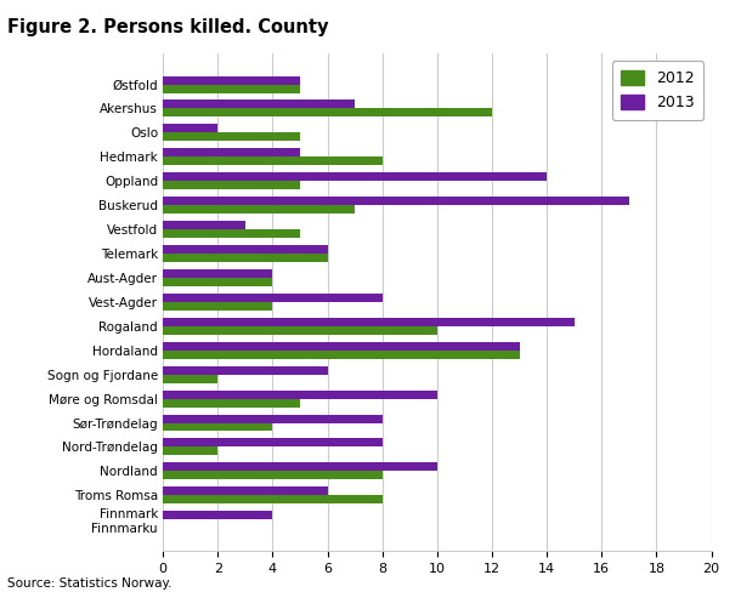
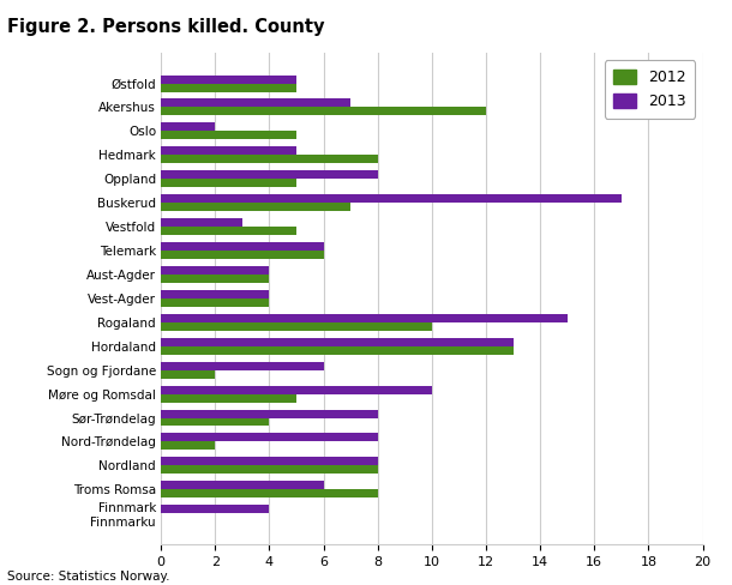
2013/Oppland: 14 -> 8
2013/Vest-Agder: 8 -> 4
2013/Nordland: 10 -> 8
